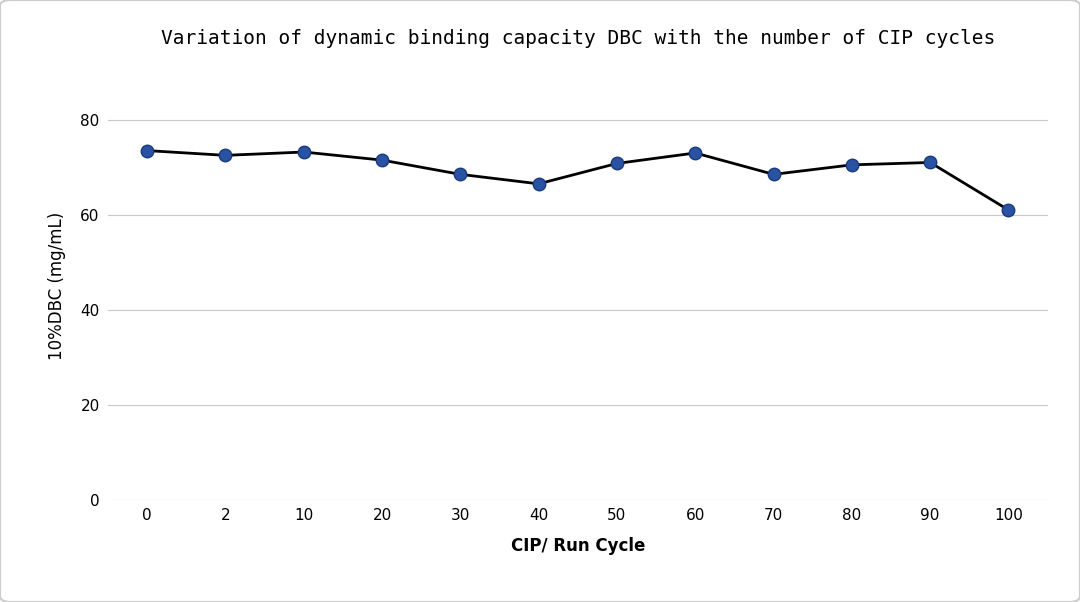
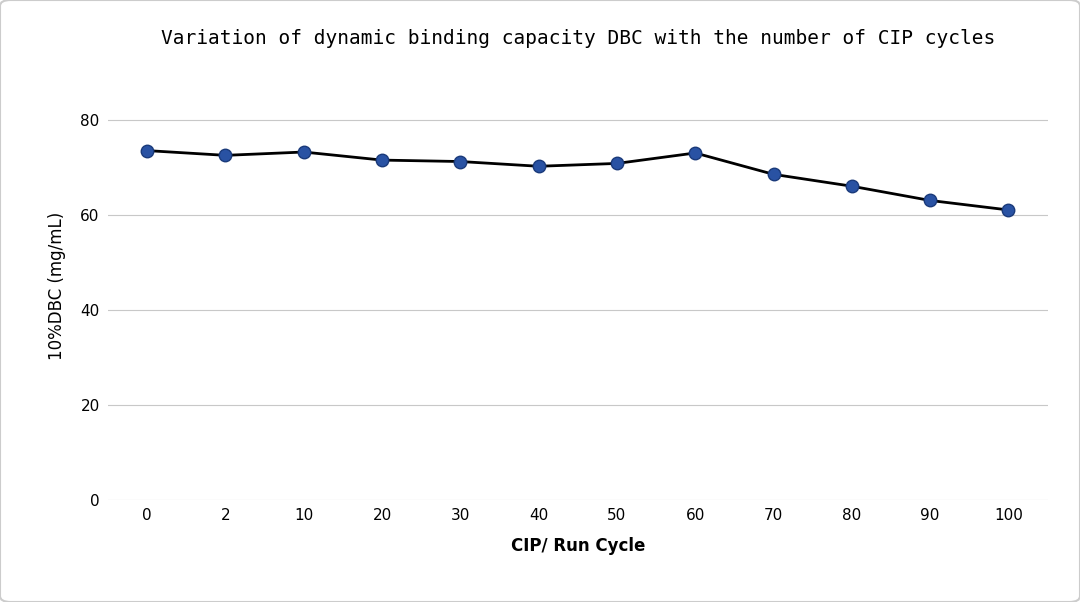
30: 68.5 -> 71.2
40: 66.5 -> 70.2
80: 70.5 -> 66.0
90: 71.0 -> 63.0
